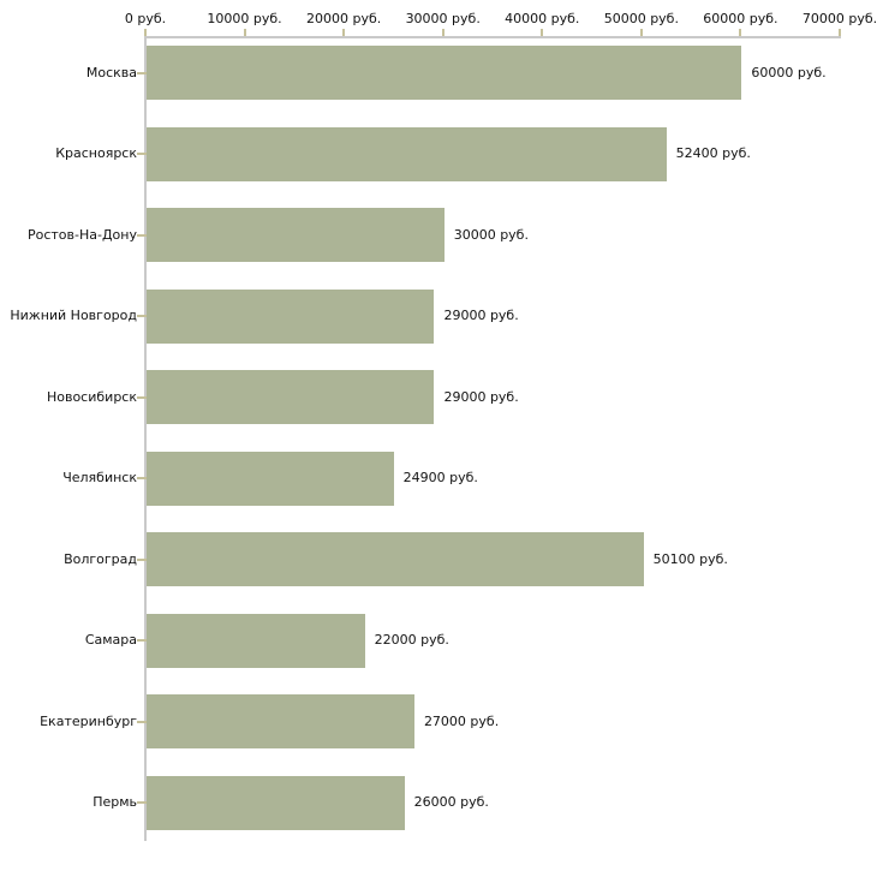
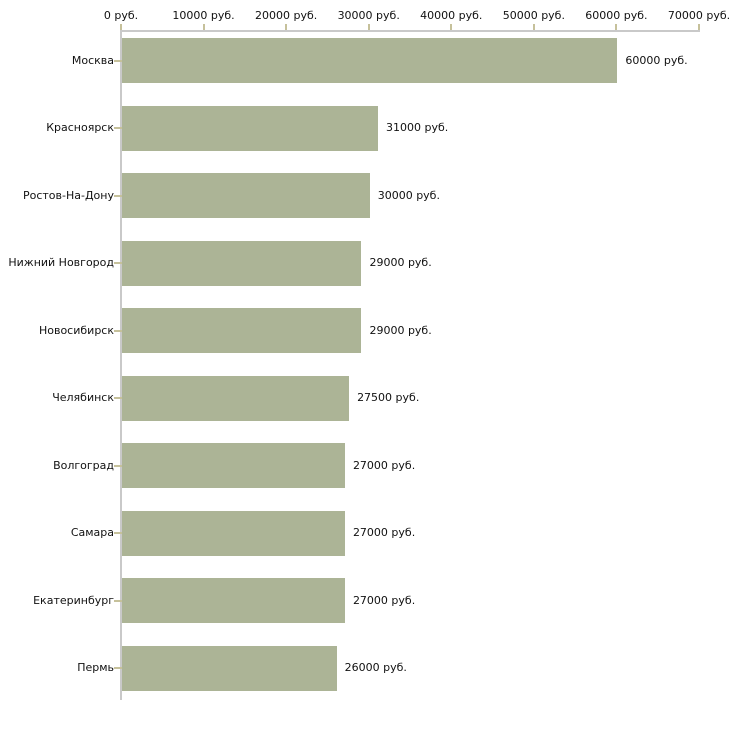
Красноярск: 52400 -> 31000
Челябинск: 24900 -> 27500
Волгоград: 50100 -> 27000
Самара: 22000 -> 27000
